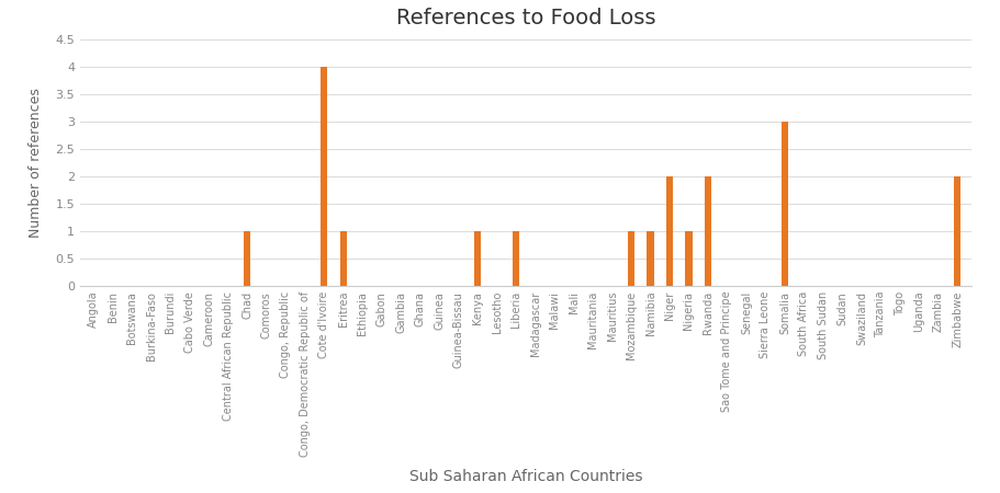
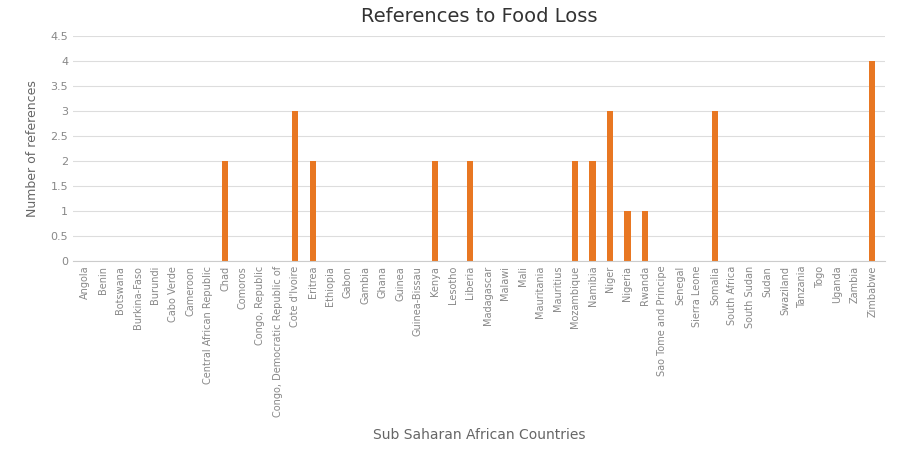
Chad: 1 -> 2
Cote d'Ivoire: 4 -> 3
Eritrea: 1 -> 2
Kenya: 1 -> 2
Liberia: 1 -> 2
Mozambique: 1 -> 2
Namibia: 1 -> 2
Niger: 2 -> 3
Rwanda: 2 -> 1
Zimbabwe: 2 -> 4
